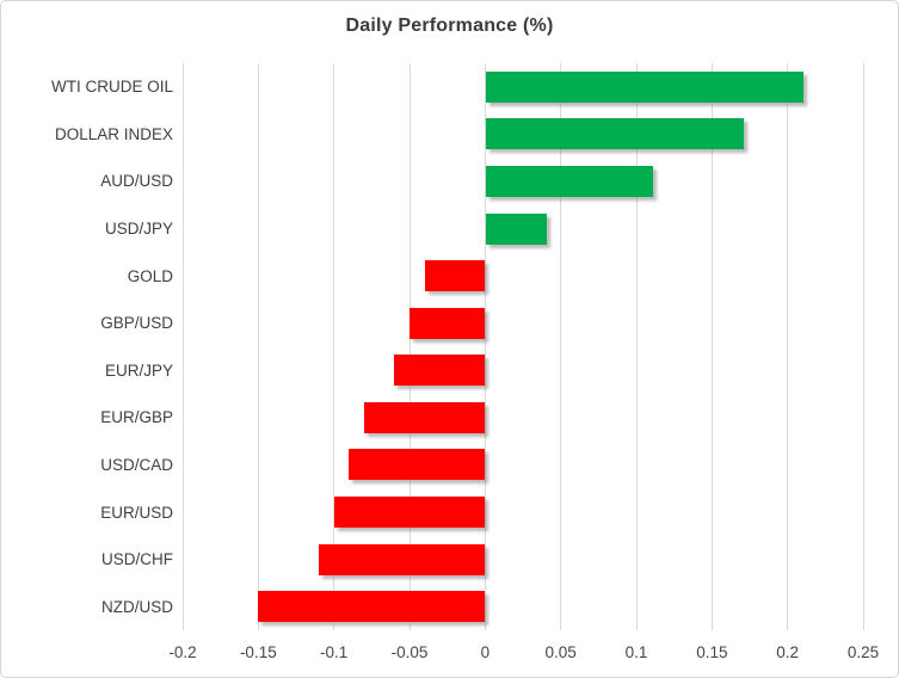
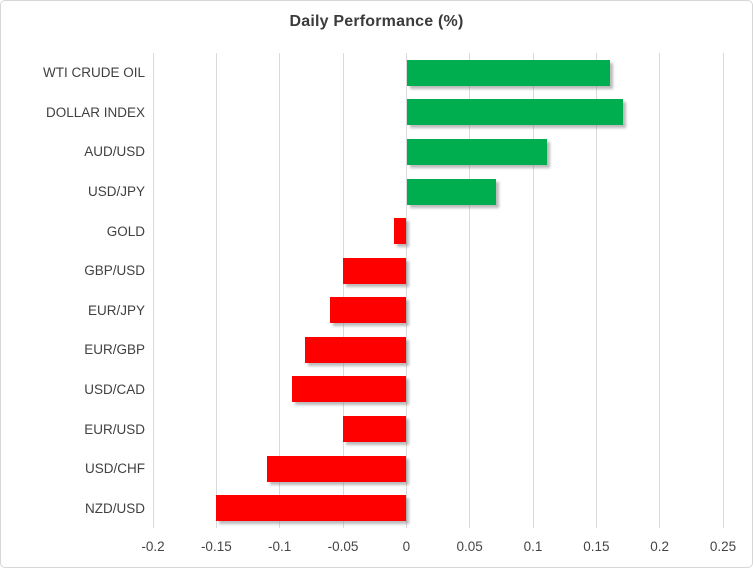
WTI CRUDE OIL: 0.21 -> 0.16
USD/JPY: 0.04 -> 0.07
GOLD: -0.04 -> -0.01
EUR/USD: -0.10 -> -0.05
